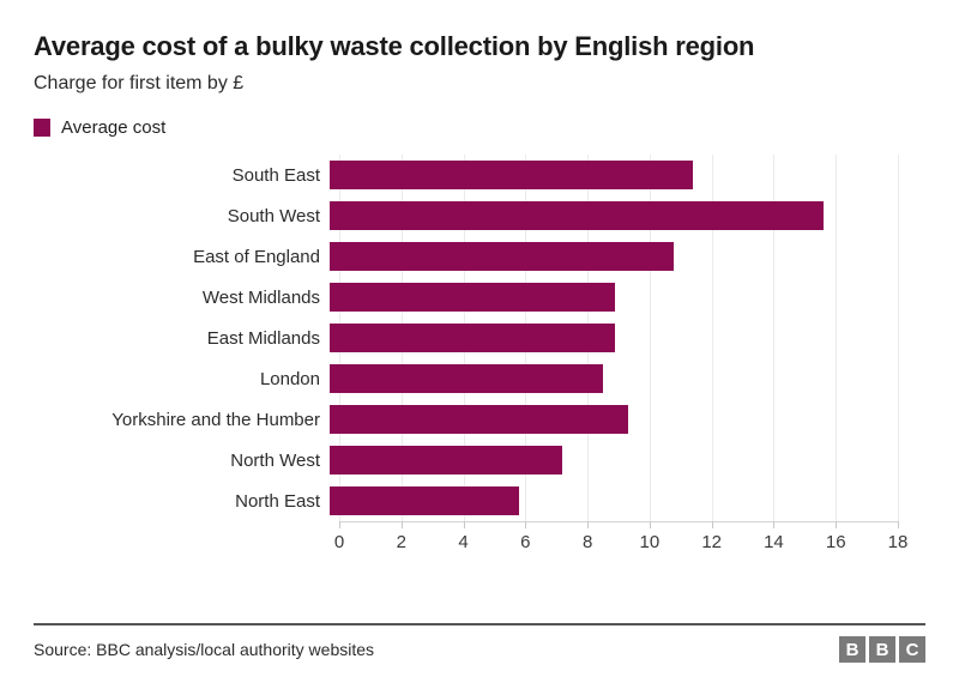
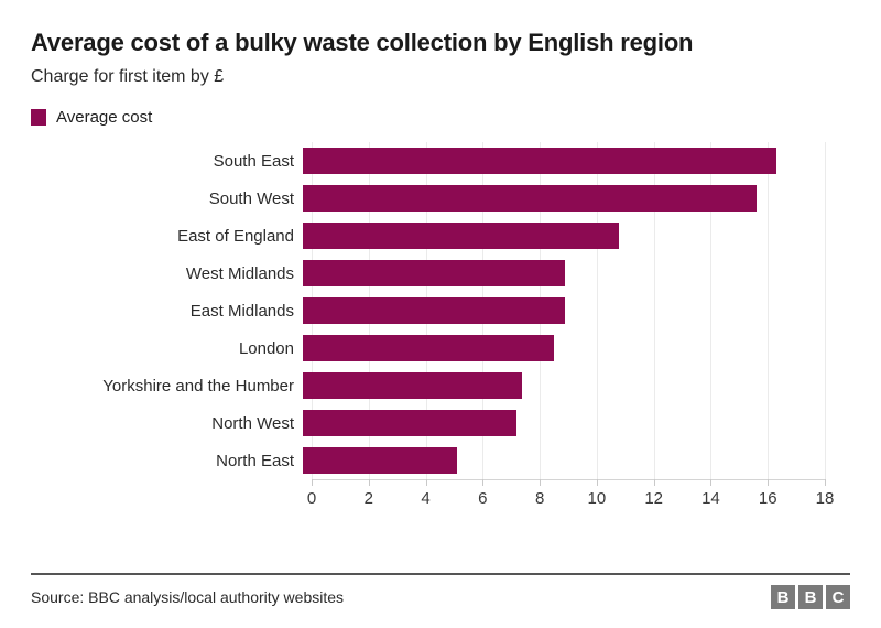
South East: 11.7 -> 16.6
Yorkshire and the Humber: 9.6 -> 7.7
North East: 6.1 -> 5.4
